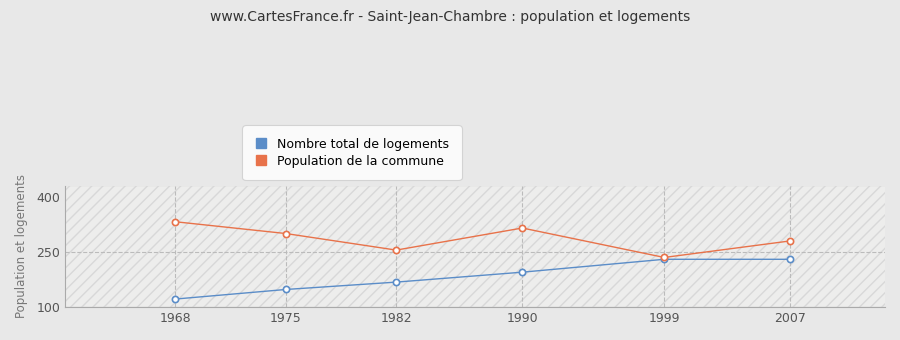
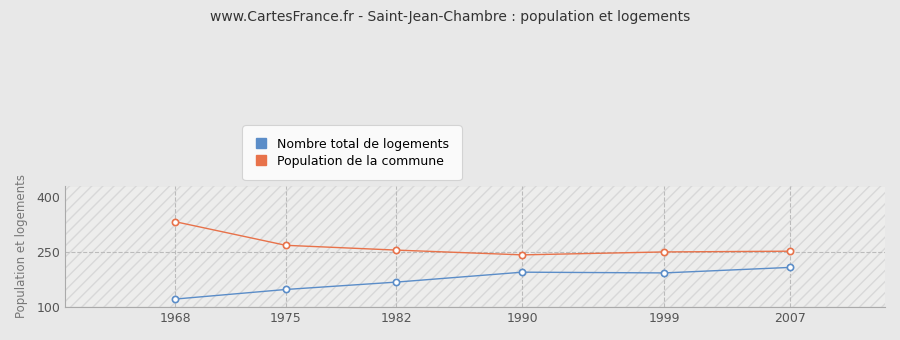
Population de la commune/1975: 300 -> 268
Population de la commune/1990: 315 -> 242
Nombre total de logements/1999: 230 -> 193
Population de la commune/1999: 235 -> 250
Nombre total de logements/2007: 230 -> 208
Population de la commune/2007: 280 -> 252
